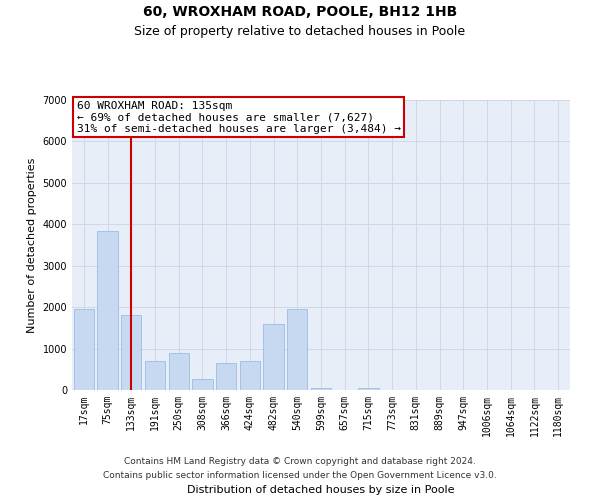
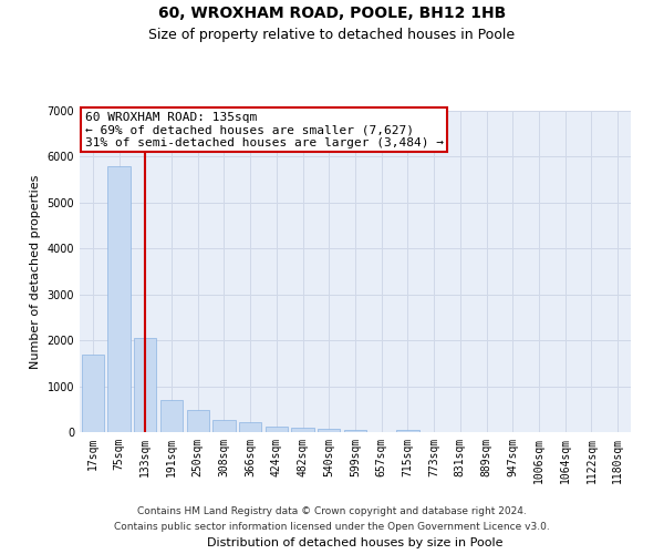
17sqm: 1950 -> 1700
75sqm: 3850 -> 5800
133sqm: 1800 -> 2050
250sqm: 900 -> 480
366sqm: 650 -> 220
424sqm: 700 -> 120
482sqm: 1600 -> 100
540sqm: 1950 -> 80
